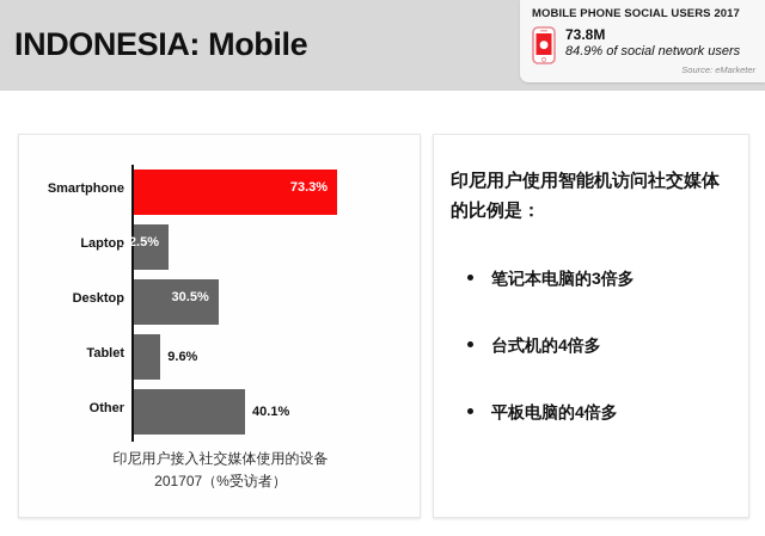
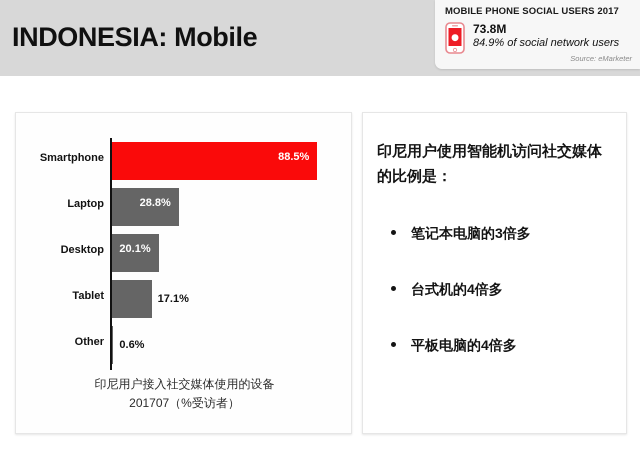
Smartphone: 73.3% -> 88.5%
Laptop: 12.5% -> 28.8%
Desktop: 30.5% -> 20.1%
Tablet: 9.6% -> 17.1%
Other: 40.1% -> 0.6%
